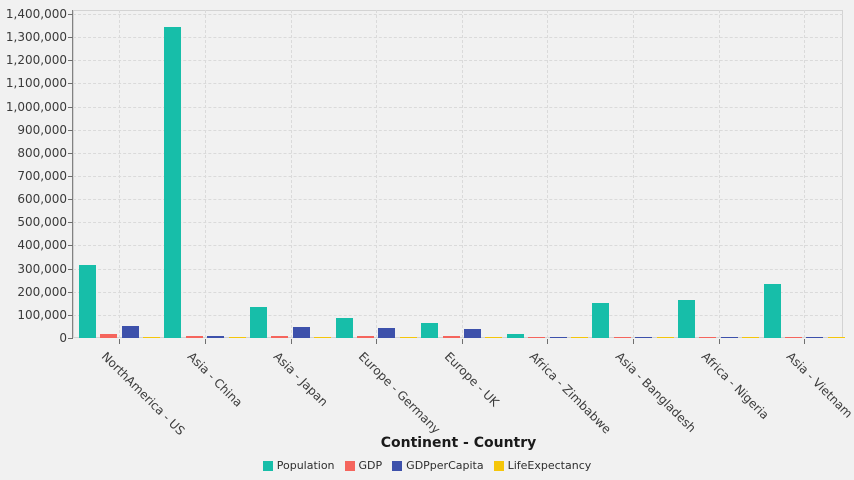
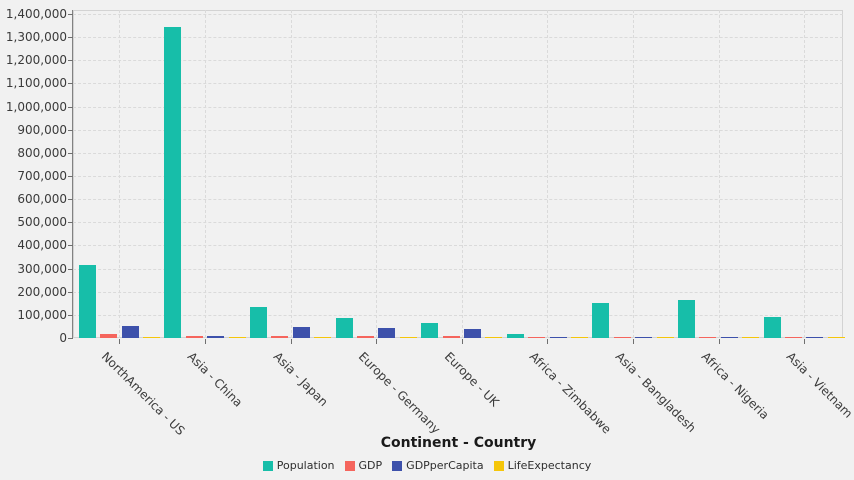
Population/Asia - Vietnam: 230000 -> 90000
